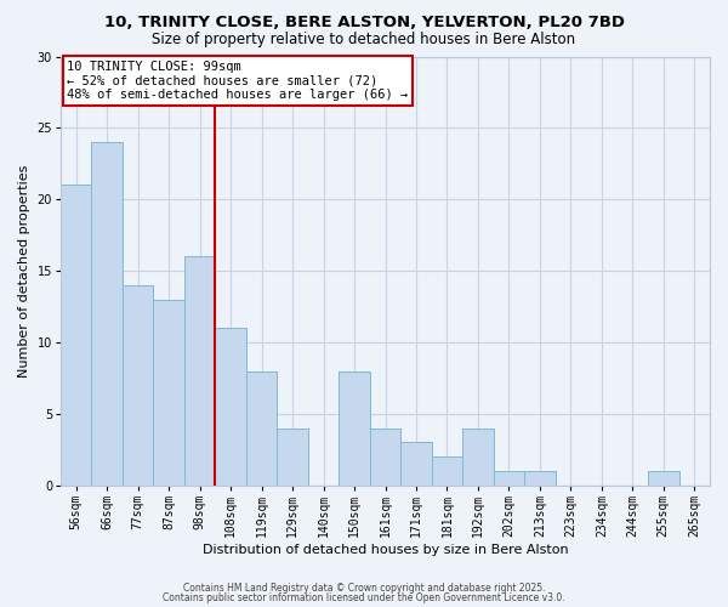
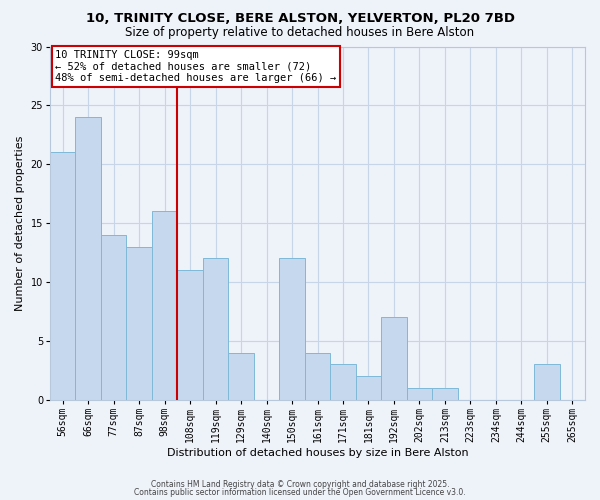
119sqm: 8 -> 12
150sqm: 8 -> 12
192sqm: 4 -> 7
255sqm: 1 -> 3
